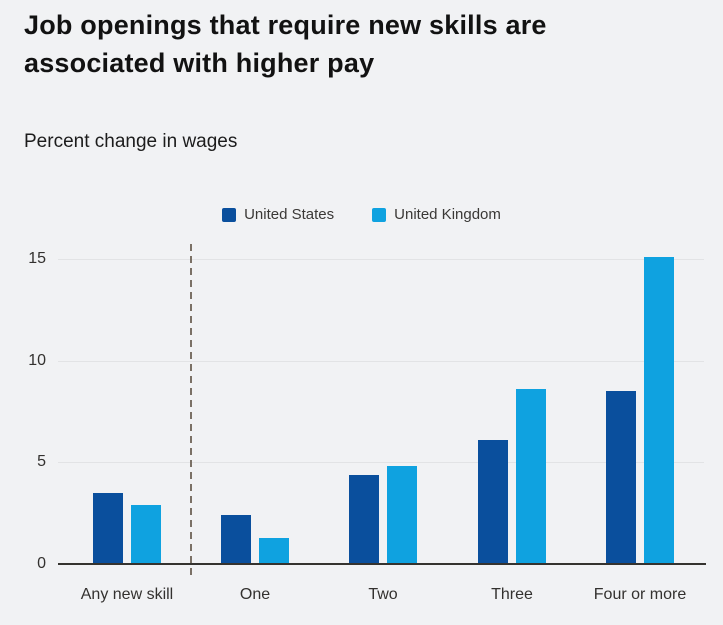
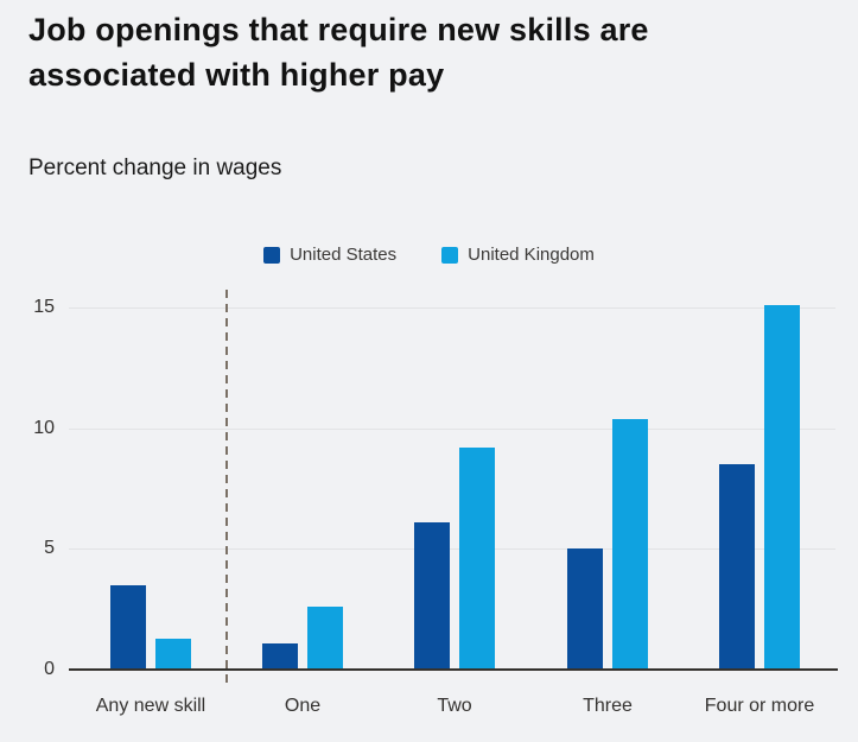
United Kingdom/Any new skill: 2.9 -> 1.3
United States/One: 2.4 -> 1.1
United Kingdom/One: 1.3 -> 2.6
United States/Two: 4.4 -> 6.1
United Kingdom/Two: 4.8 -> 9.2
United States/Three: 6.1 -> 5.0
United Kingdom/Three: 8.6 -> 10.4
